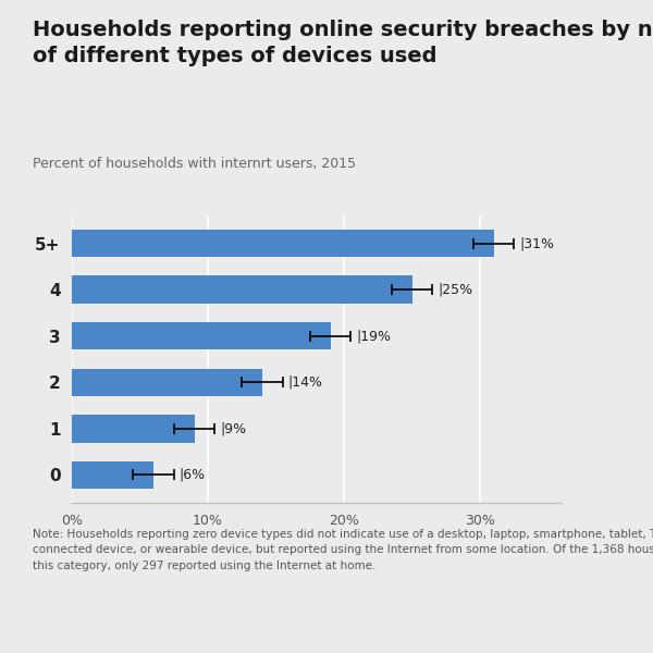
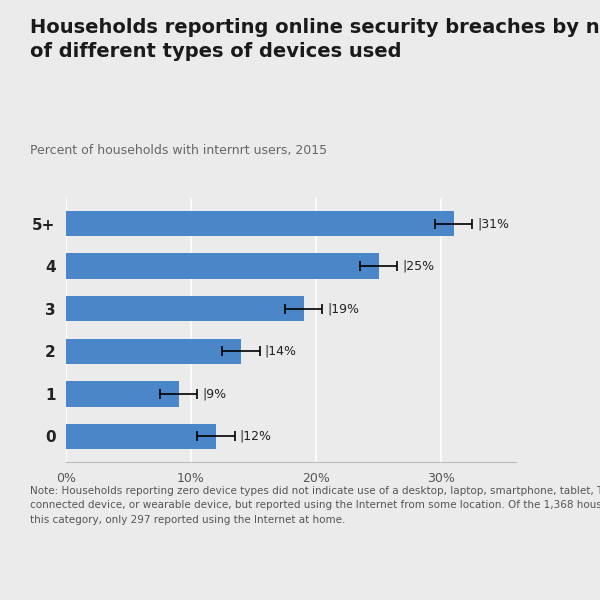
0: |6% -> |12%
